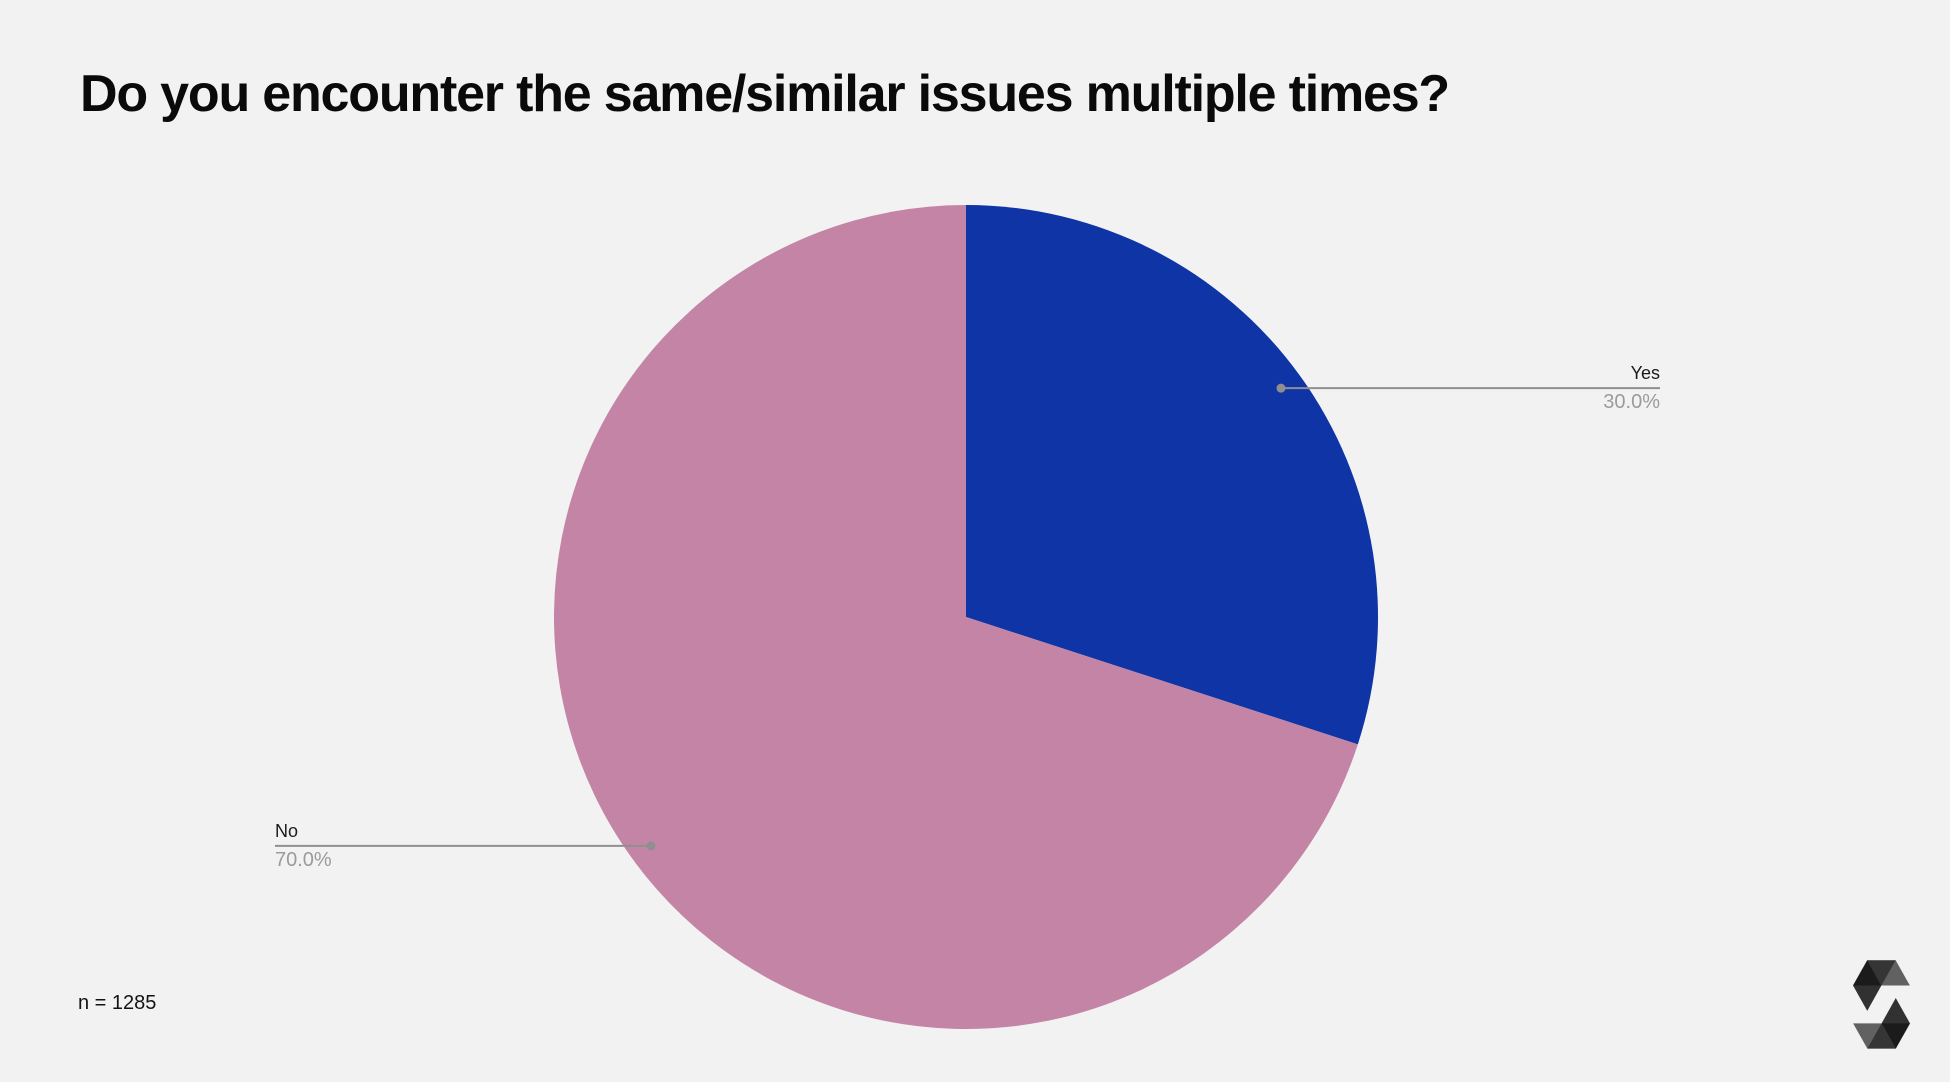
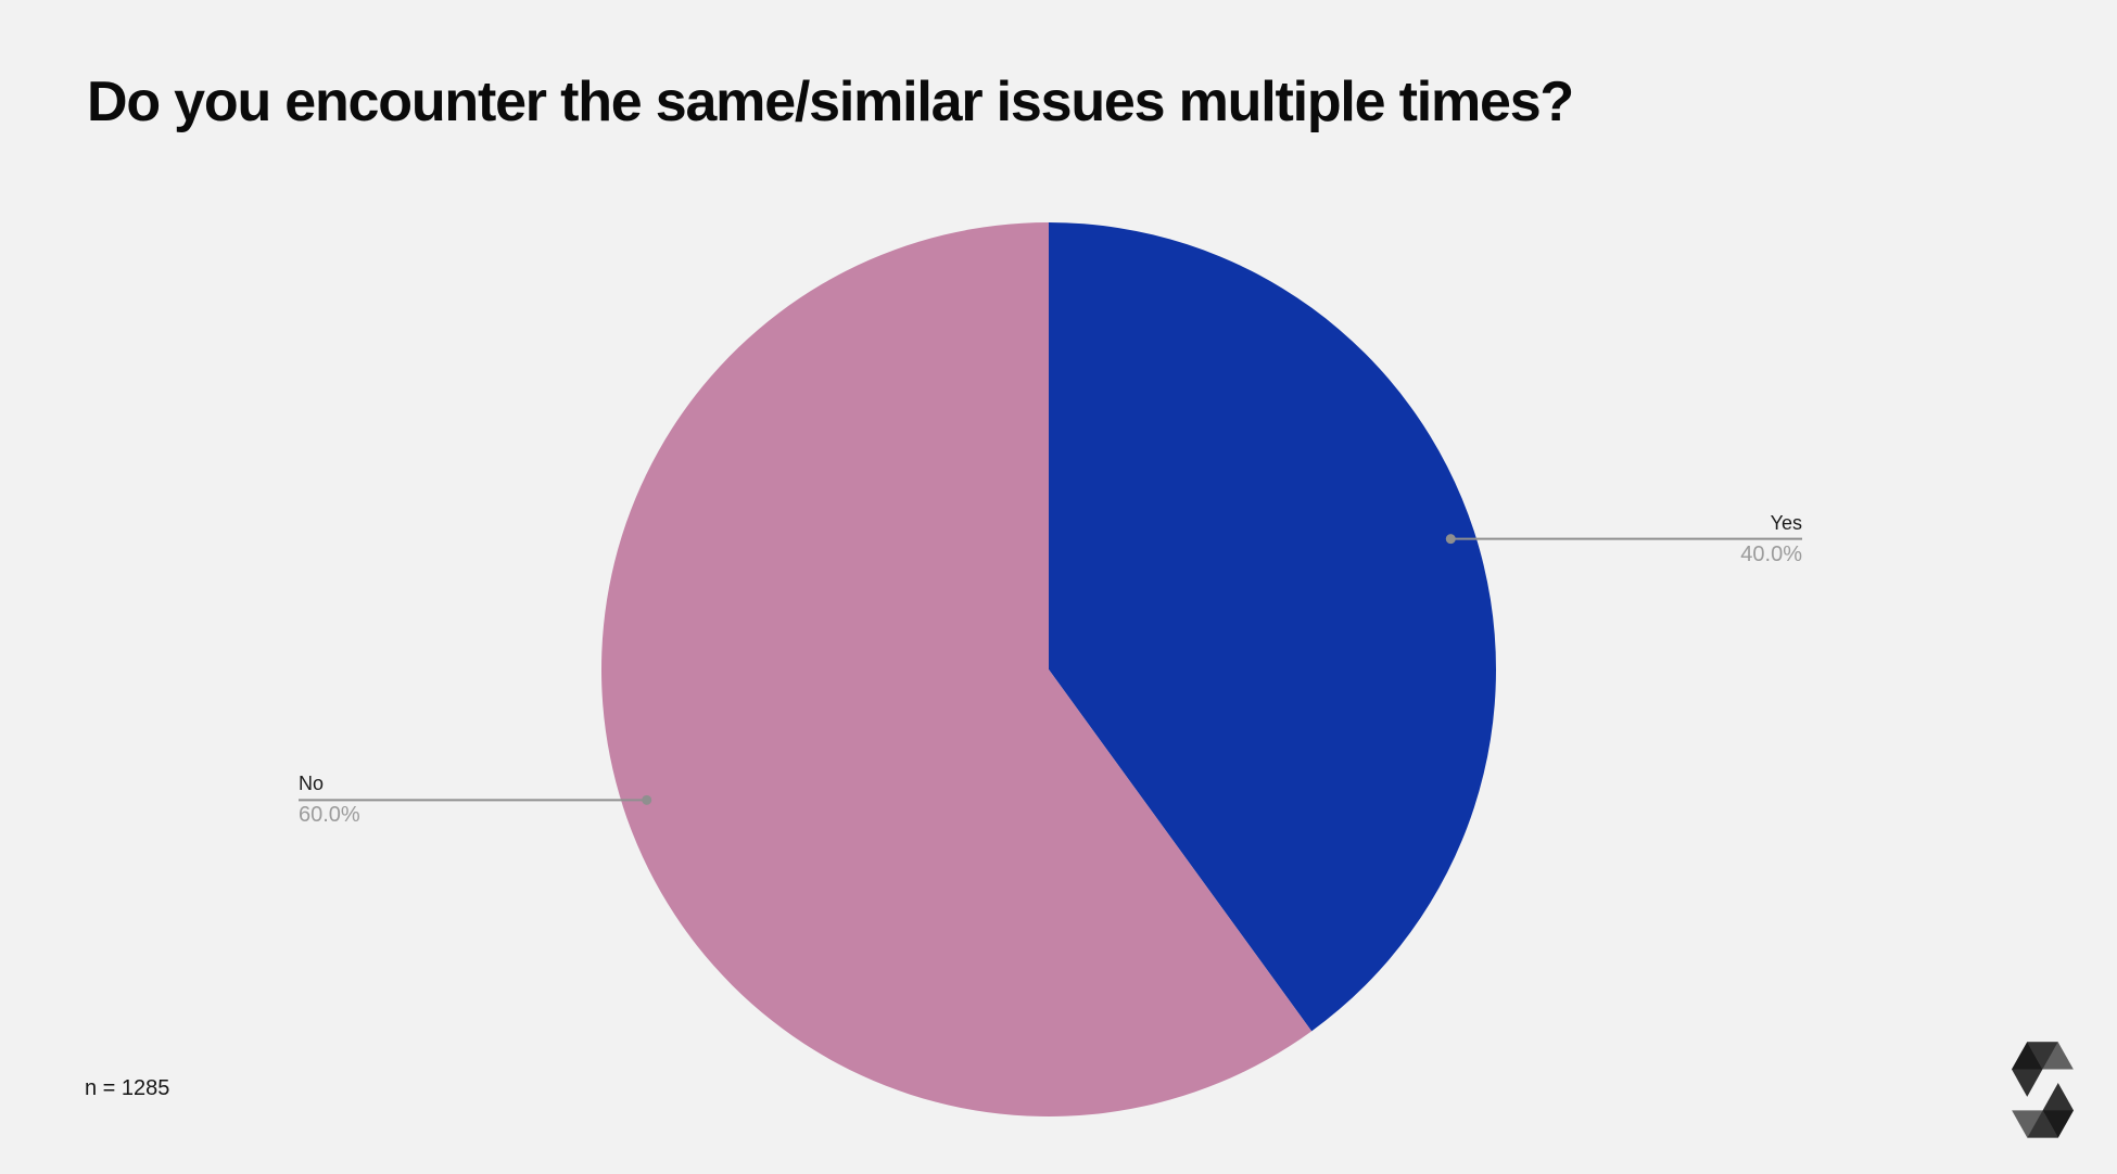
Yes: 30.0% -> 40.0%
No: 70.0% -> 60.0%
